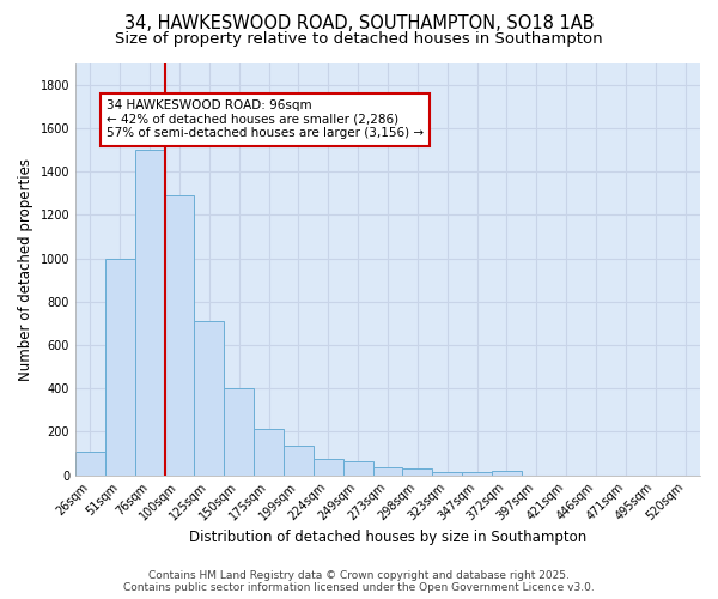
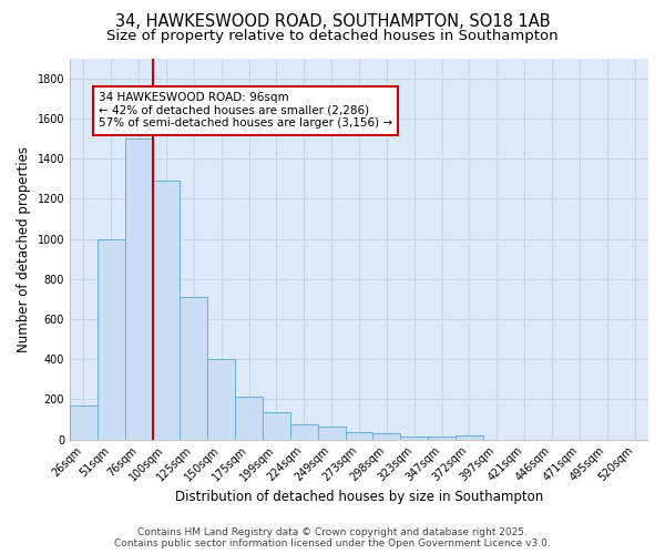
26sqm: 110 -> 170
